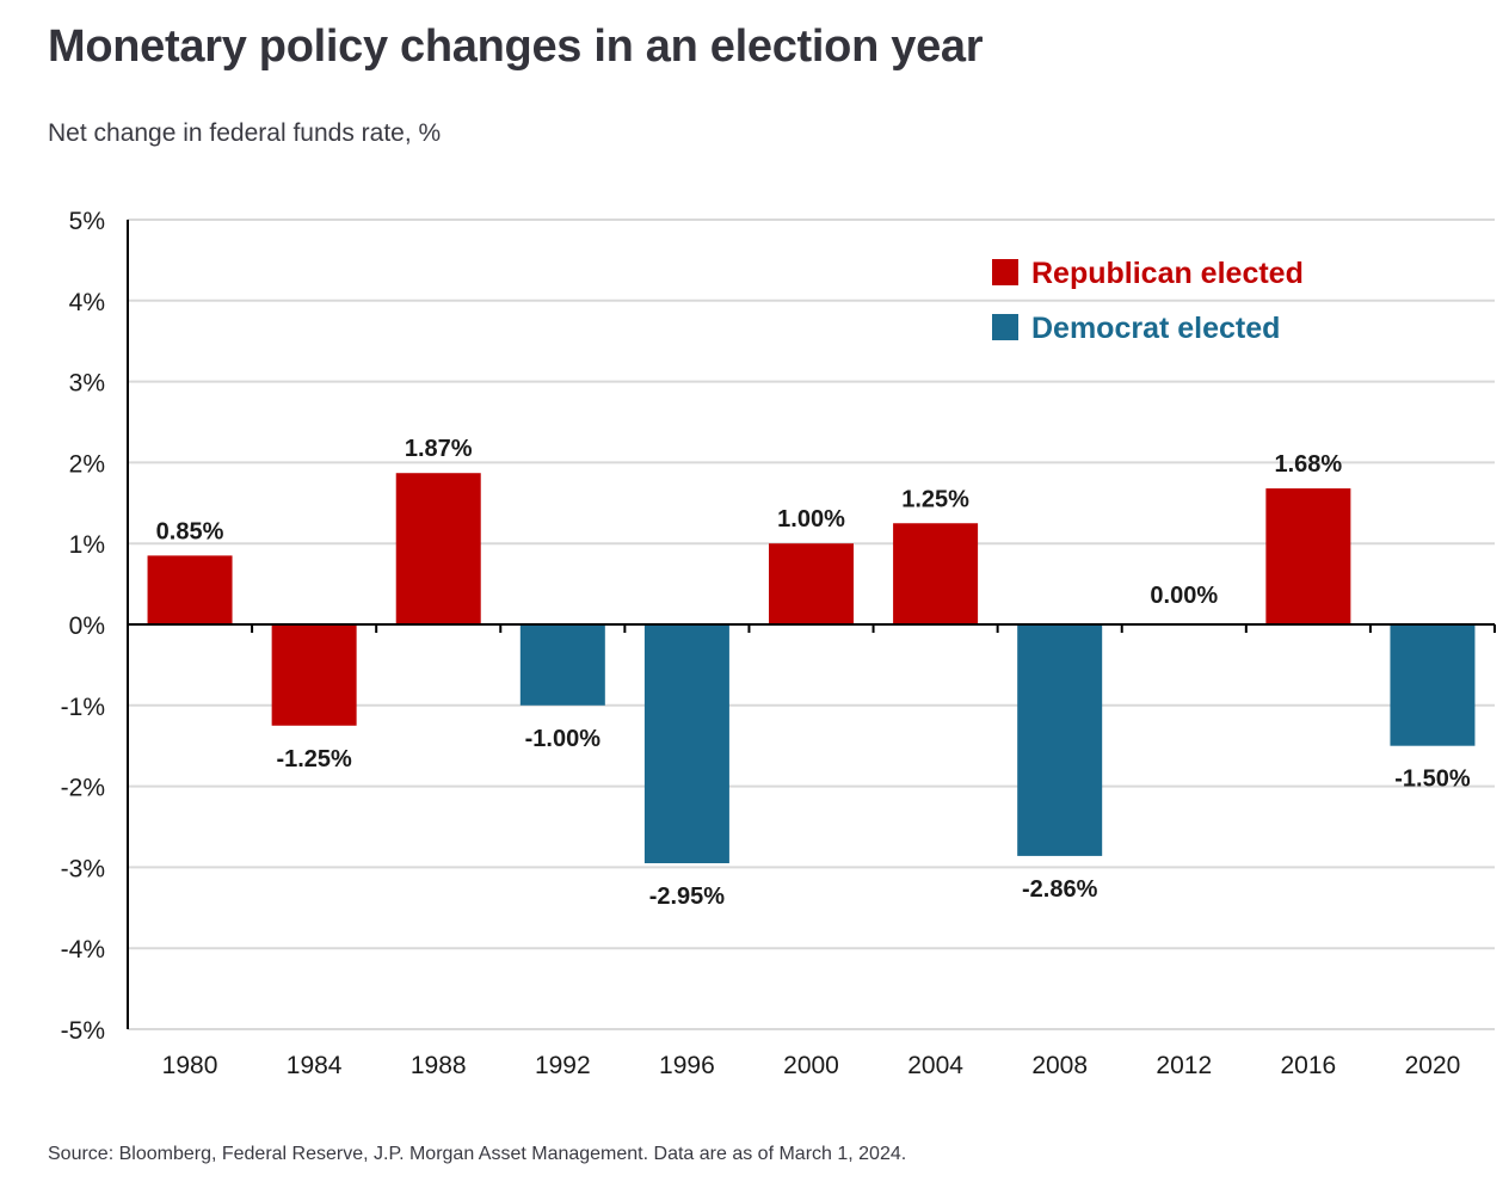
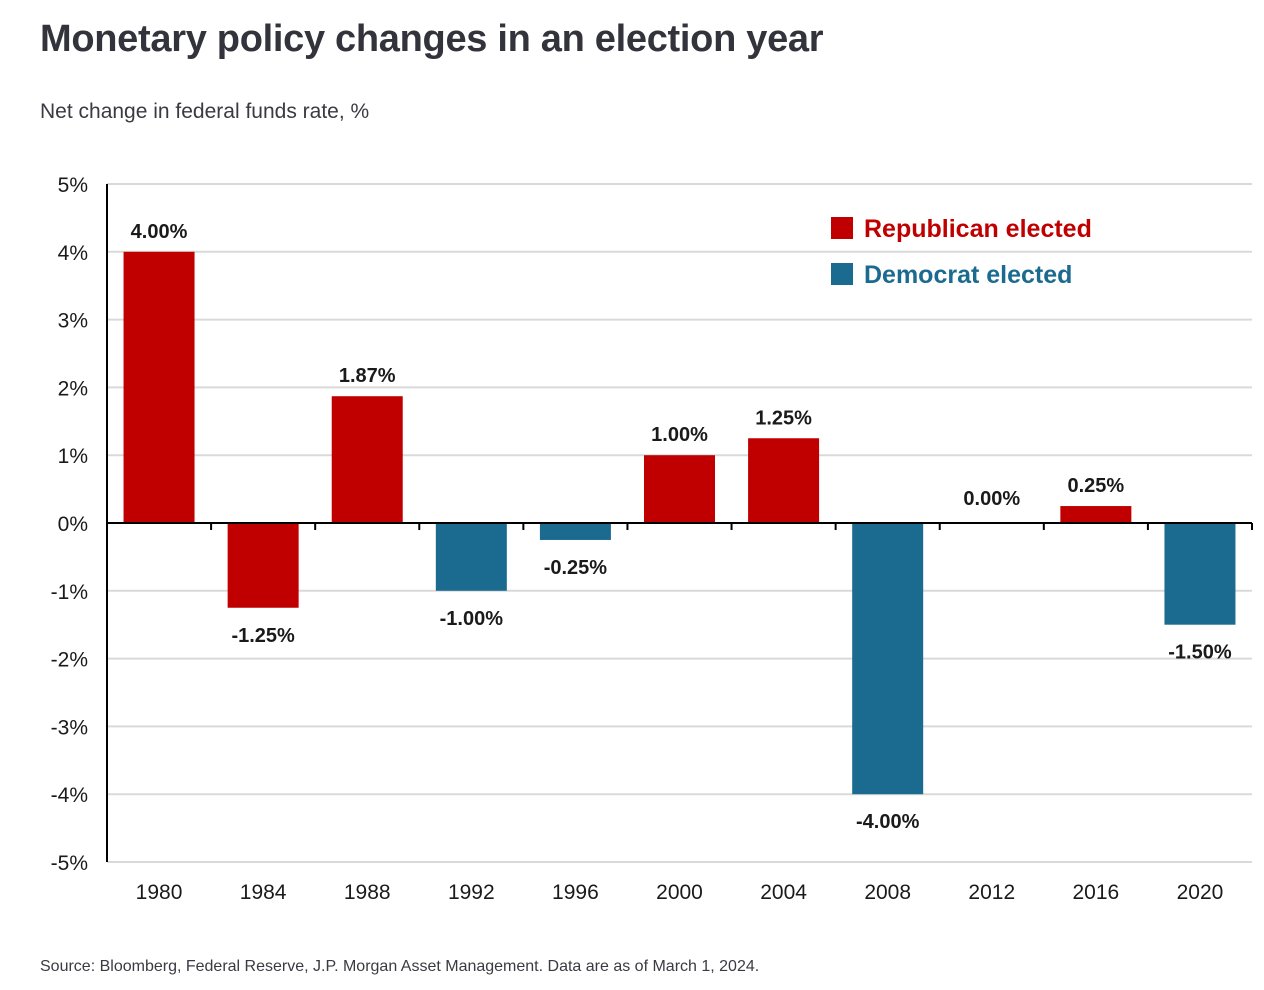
1980: 0.85% -> 4.00%
1996: -2.95% -> -0.25%
2008: -2.86% -> -4.00%
2016: 1.68% -> 0.25%
